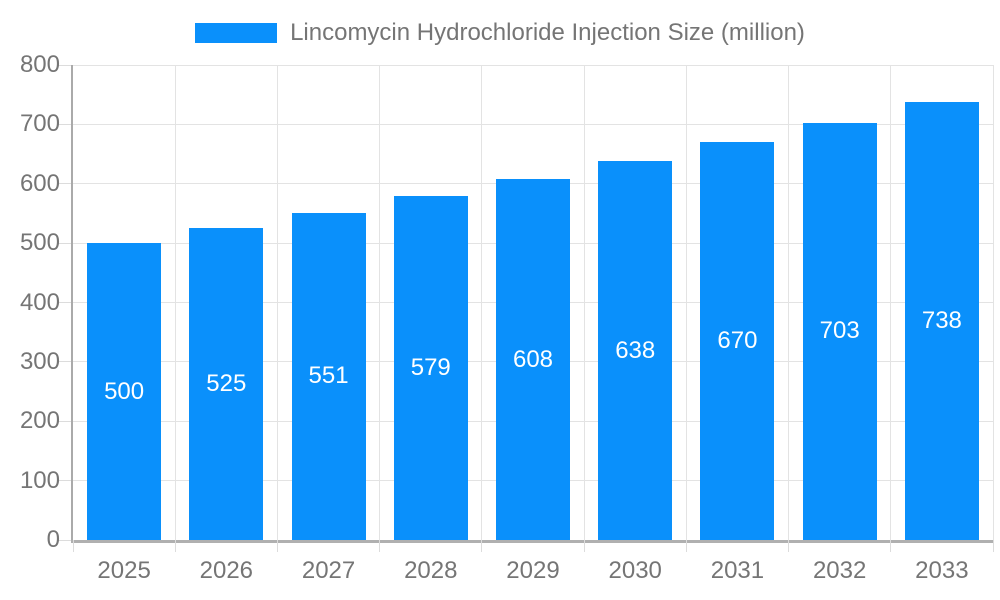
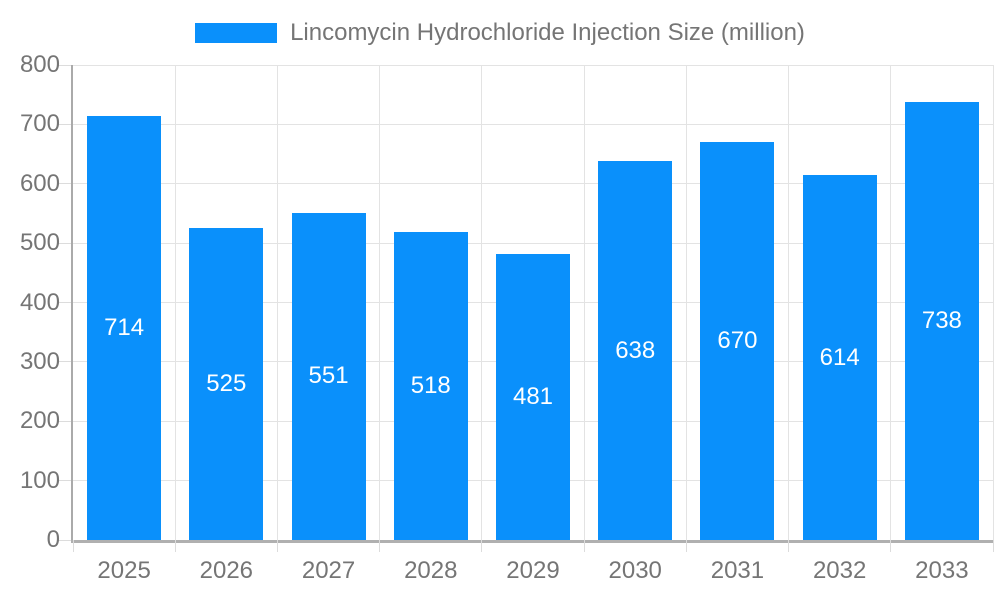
2025: 500 -> 714
2028: 579 -> 518
2029: 608 -> 481
2032: 703 -> 614
